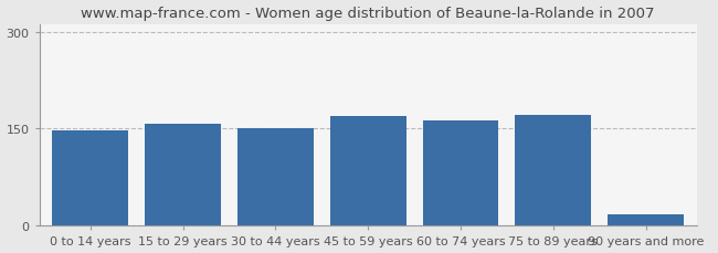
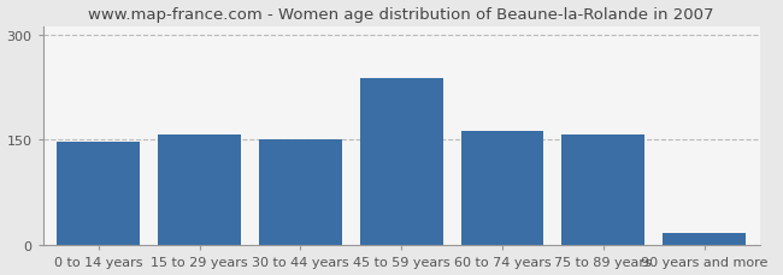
45 to 59 years: 170 -> 238
75 to 89 years: 172 -> 158
